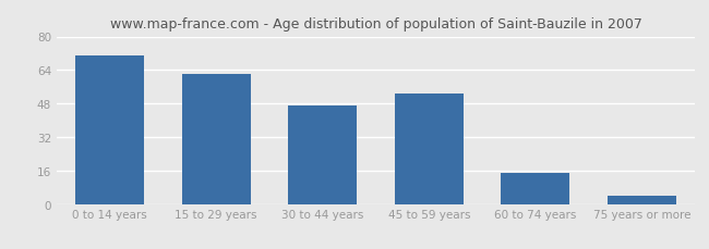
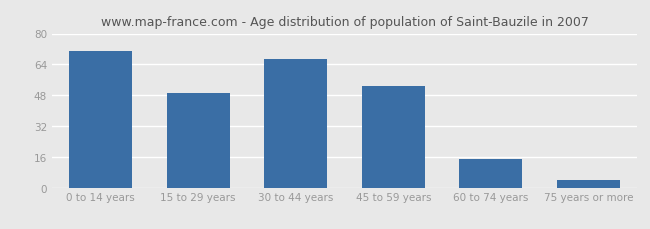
15 to 29 years: 62 -> 49
30 to 44 years: 47 -> 67
